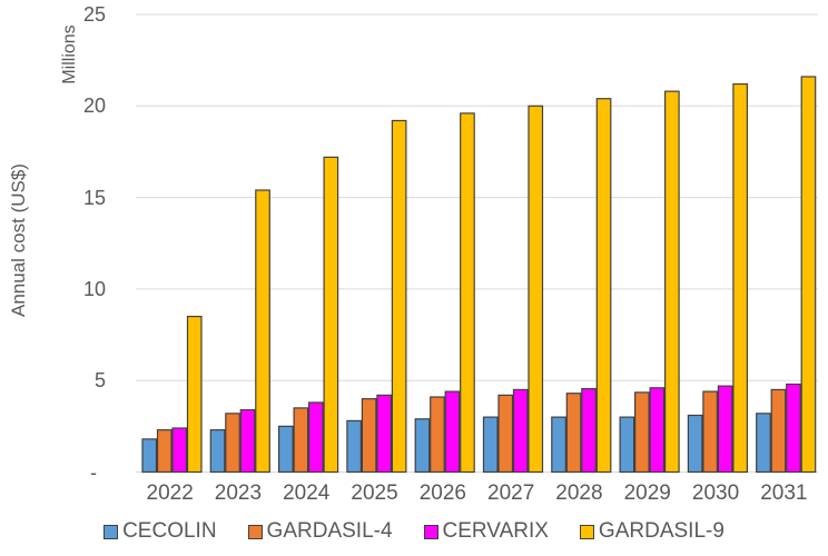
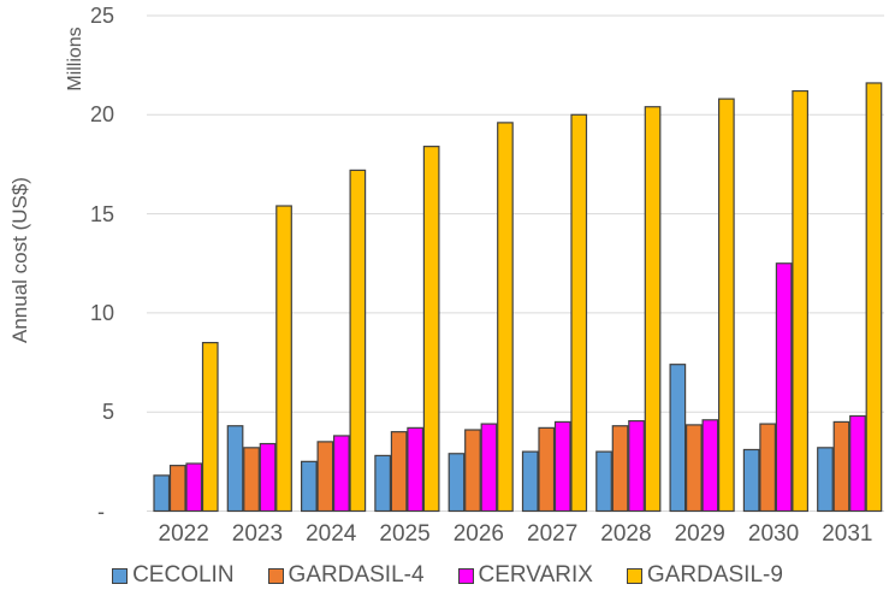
CECOLIN/2023: 2.3 -> 4.3
GARDASIL-9/2025: 19.2 -> 18.4
CECOLIN/2029: 3.0 -> 7.4
CERVARIX/2030: 4.7 -> 12.5
